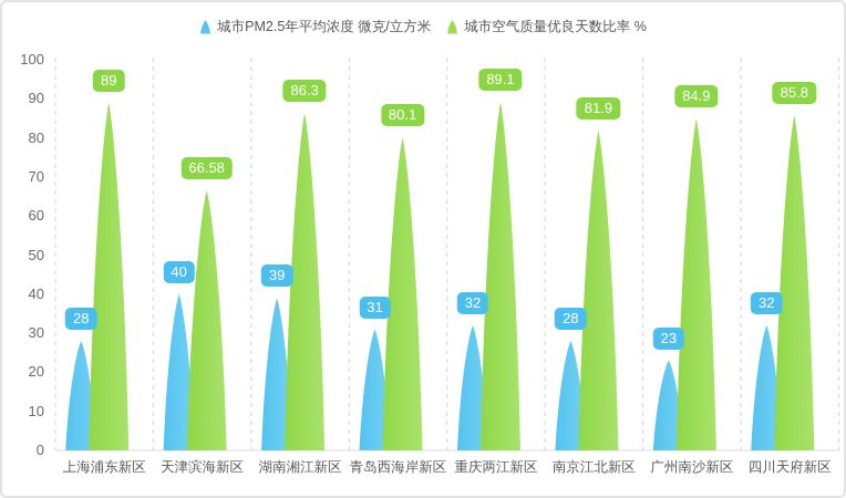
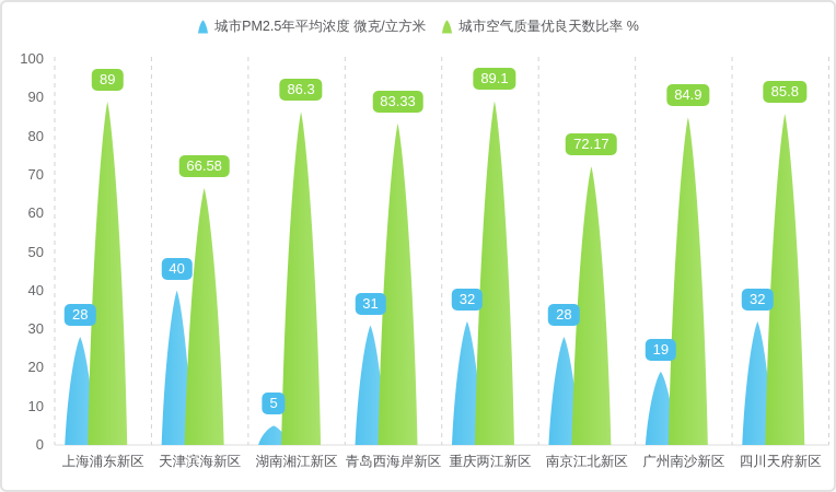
城市PM2.5年平均浓度 微克/立方米/湖南湘江新区: 39 -> 5
城市空气质量优良天数比率 %/青岛西海岸新区: 80.1 -> 83.33
城市空气质量优良天数比率 %/南京江北新区: 81.9 -> 72.17
城市PM2.5年平均浓度 微克/立方米/广州南沙新区: 23 -> 19
